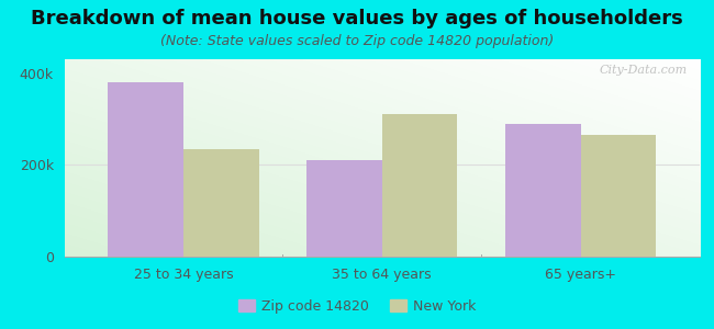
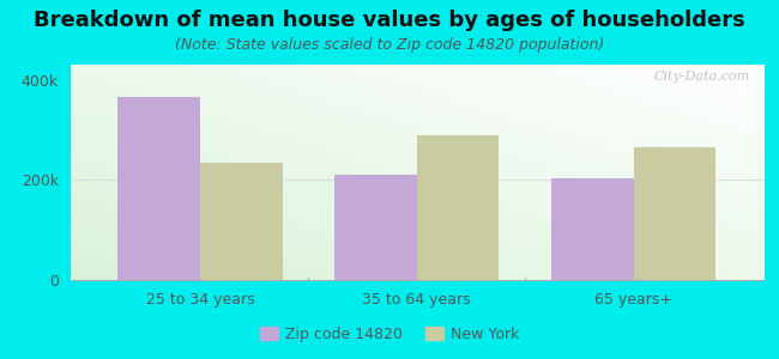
Zip code 14820/25 to 34 years: 380k -> 365k
New York/35 to 64 years: 310k -> 290k
Zip code 14820/65 years+: 290k -> 203k
